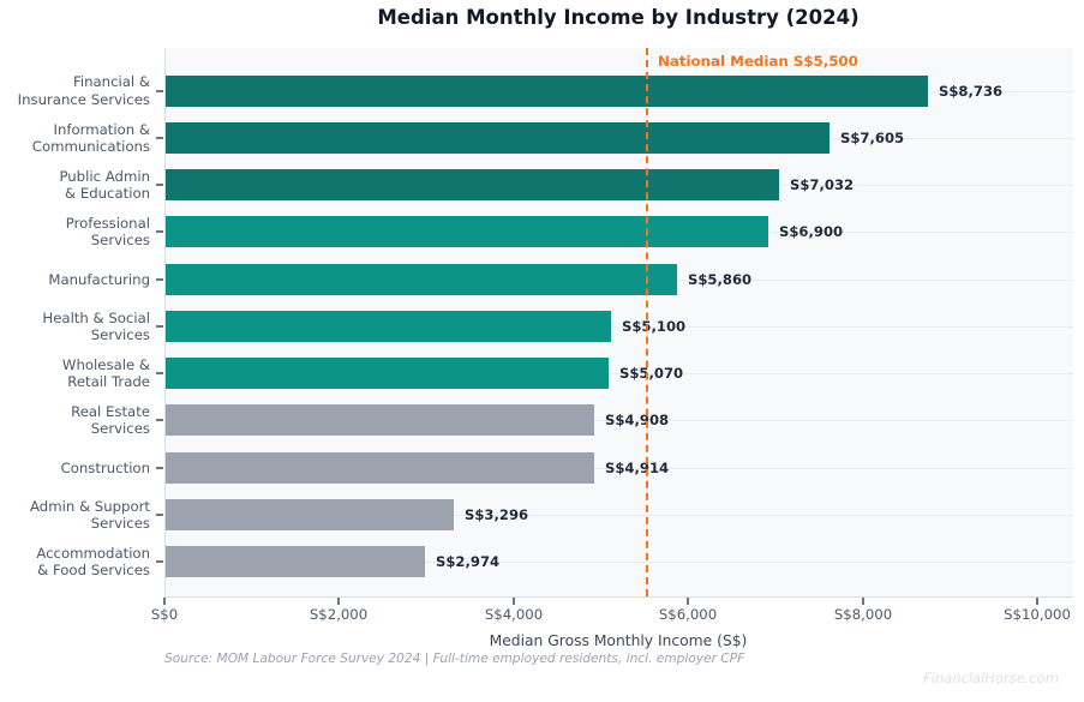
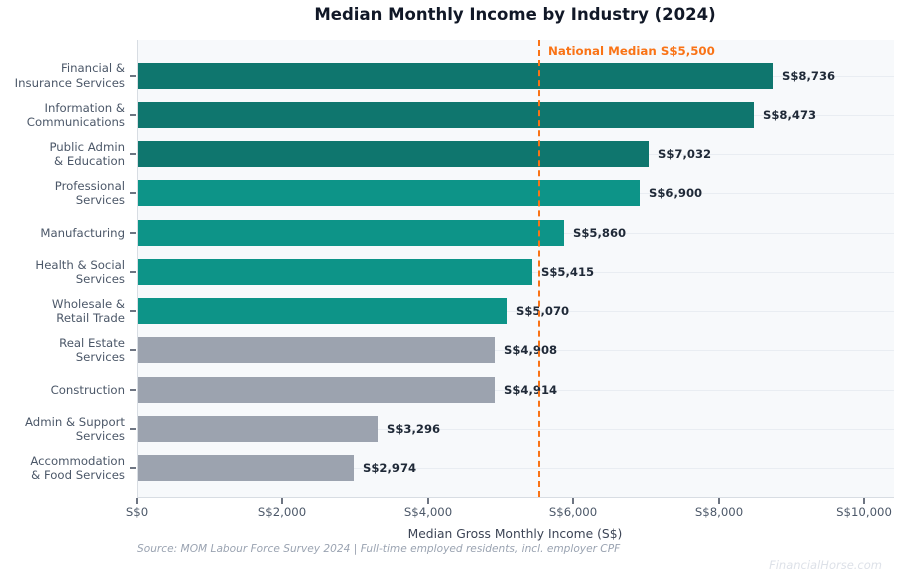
Information & Communications: 7,605 -> 8,473
Health & Social Services: 5,100 -> 5,415
